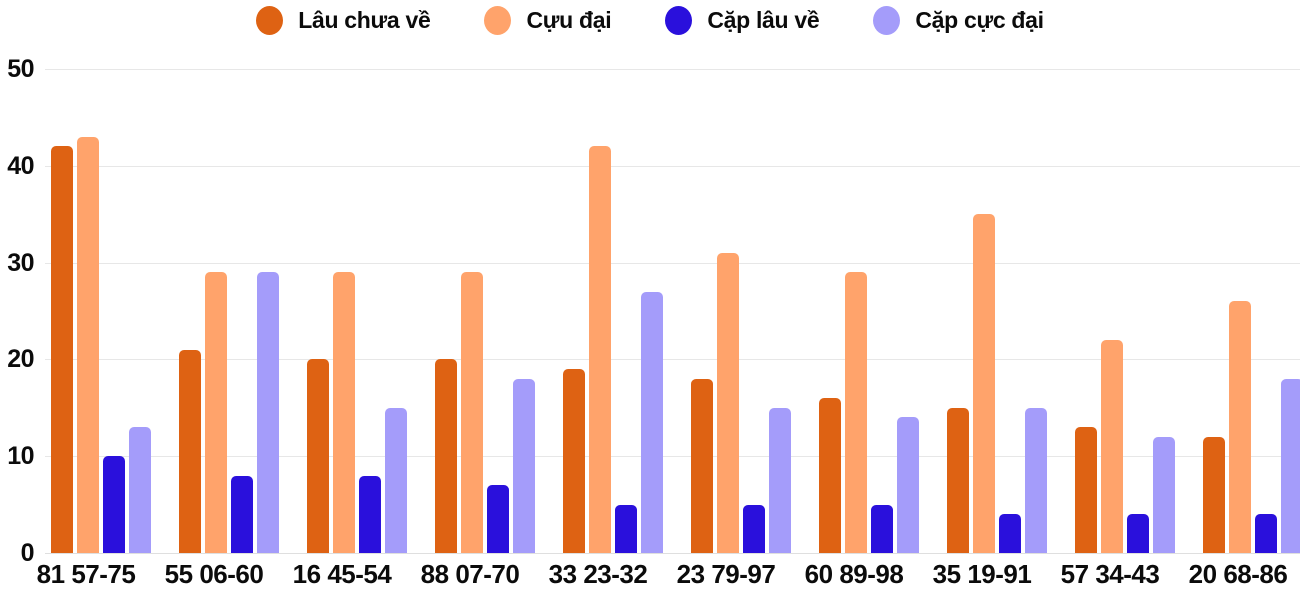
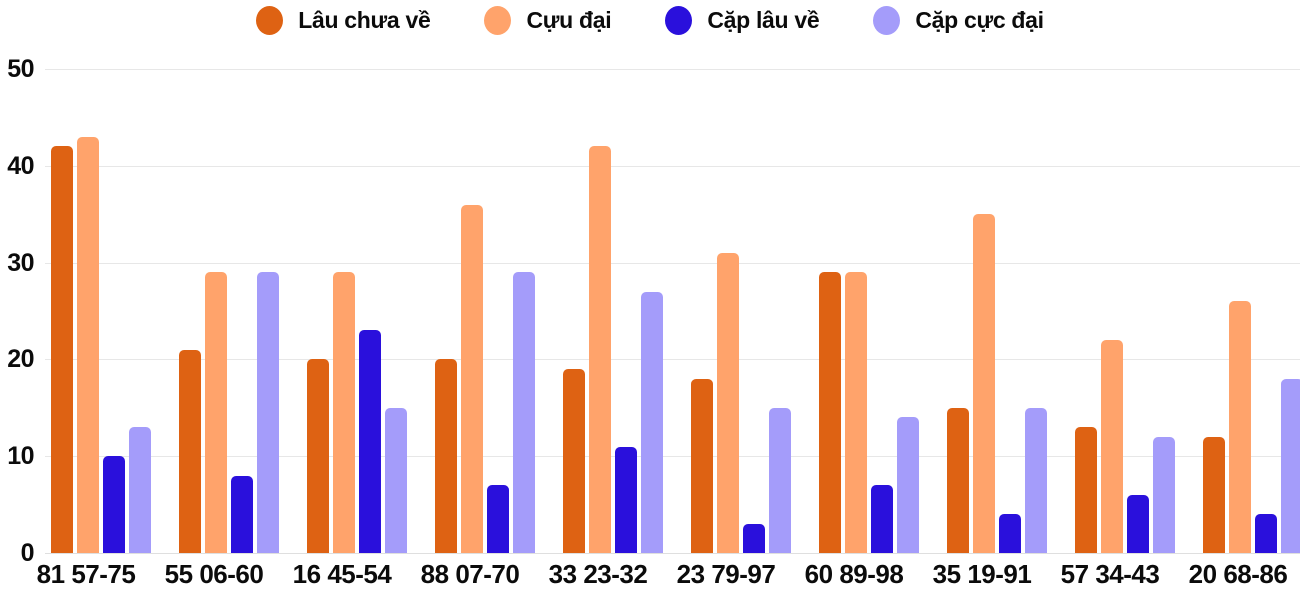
Cặp lâu về/16 45-54: 8 -> 23
Cựu đại/88 07-70: 29 -> 36
Cặp cực đại/88 07-70: 18 -> 29
Cặp lâu về/33 23-32: 5 -> 11
Cặp lâu về/23 79-97: 5 -> 3
Lâu chưa về/60 89-98: 16 -> 29
Cặp lâu về/60 89-98: 5 -> 7
Cặp lâu về/57 34-43: 4 -> 6
